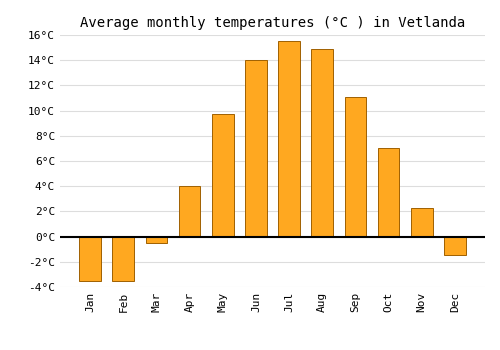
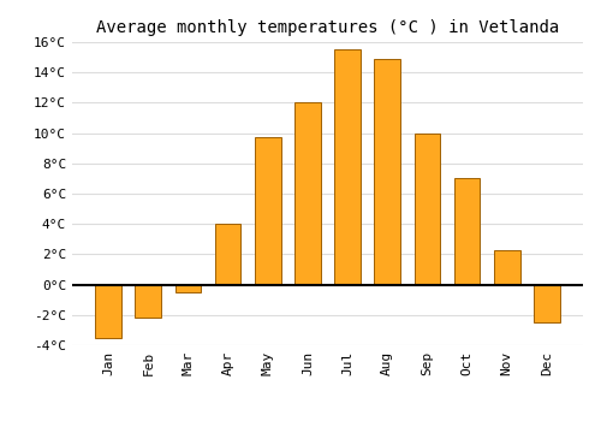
Feb: -3.5°C -> -2.2°C
Jun: 14.0°C -> 12.0°C
Sep: 11.1°C -> 10.0°C
Dec: -1.5°C -> -2.5°C
